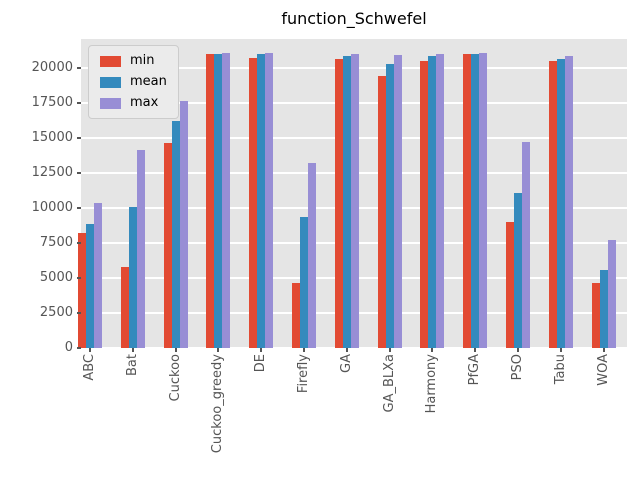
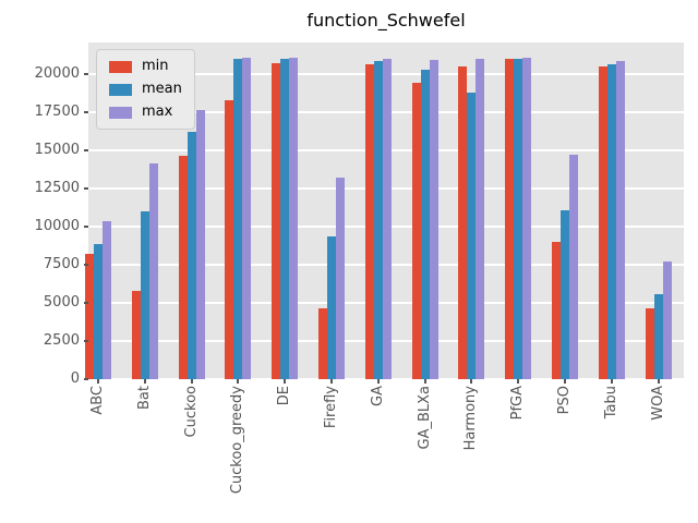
mean/Bat: 10100 -> 11000
min/Cuckoo_greedy: 21000 -> 18300
mean/Harmony: 20900 -> 18800
